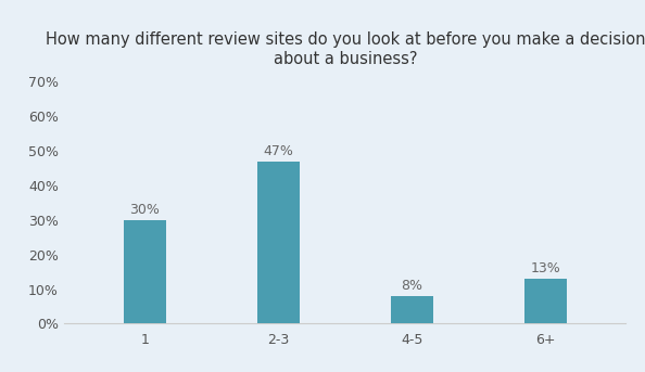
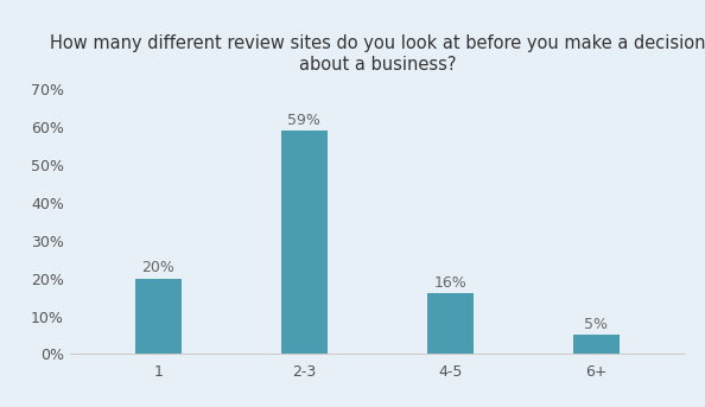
1: 30% -> 20%
2-3: 47% -> 59%
4-5: 8% -> 16%
6+: 13% -> 5%
